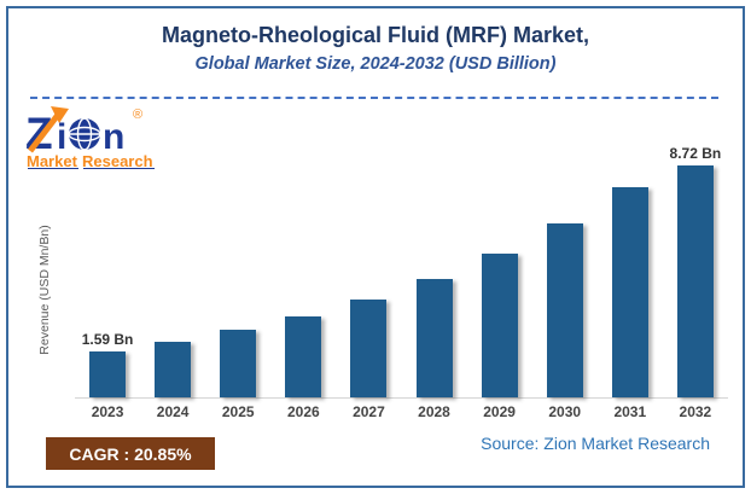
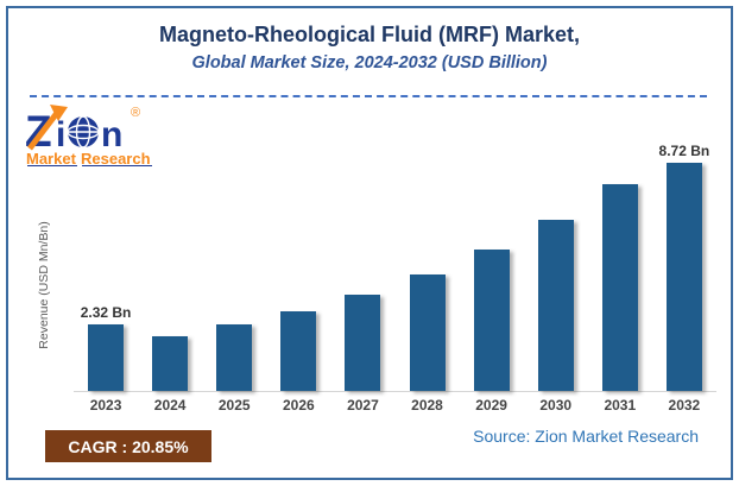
2023: 1.59 -> 2.32
